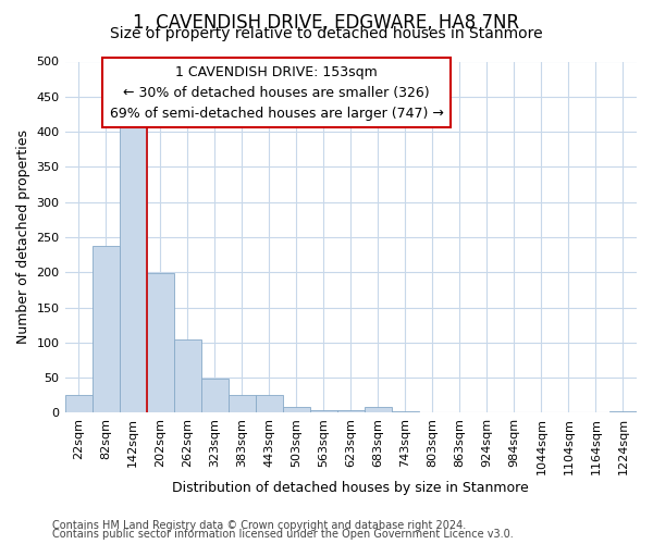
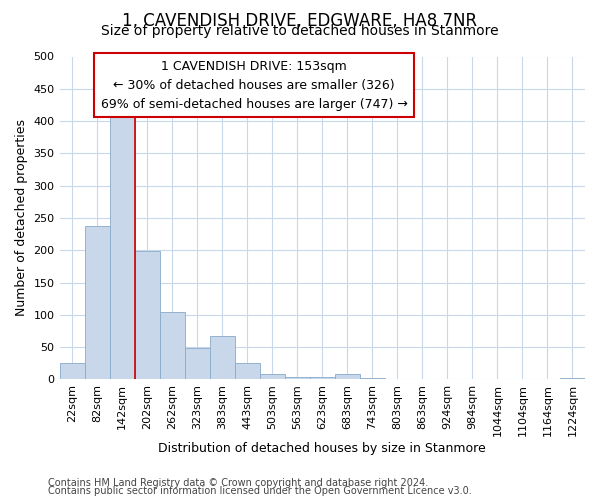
383sqm: 25 -> 68
